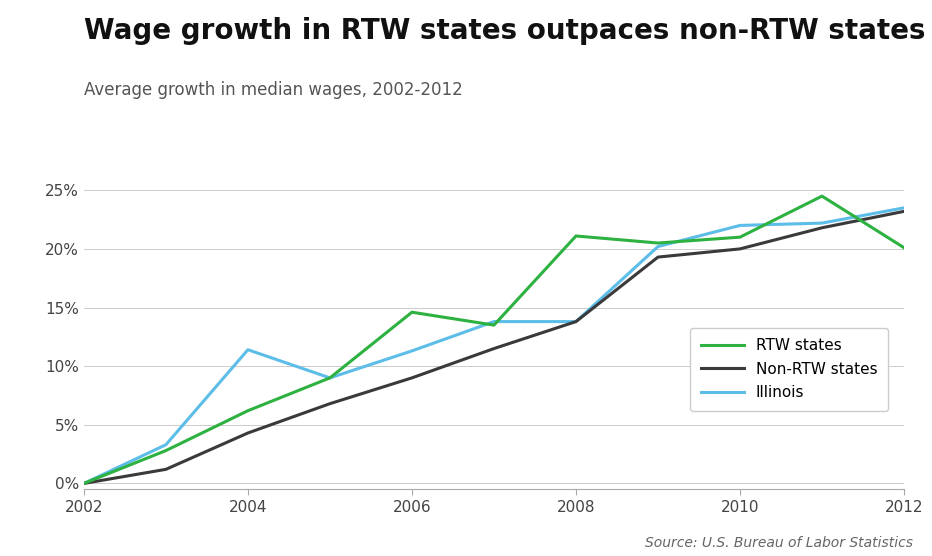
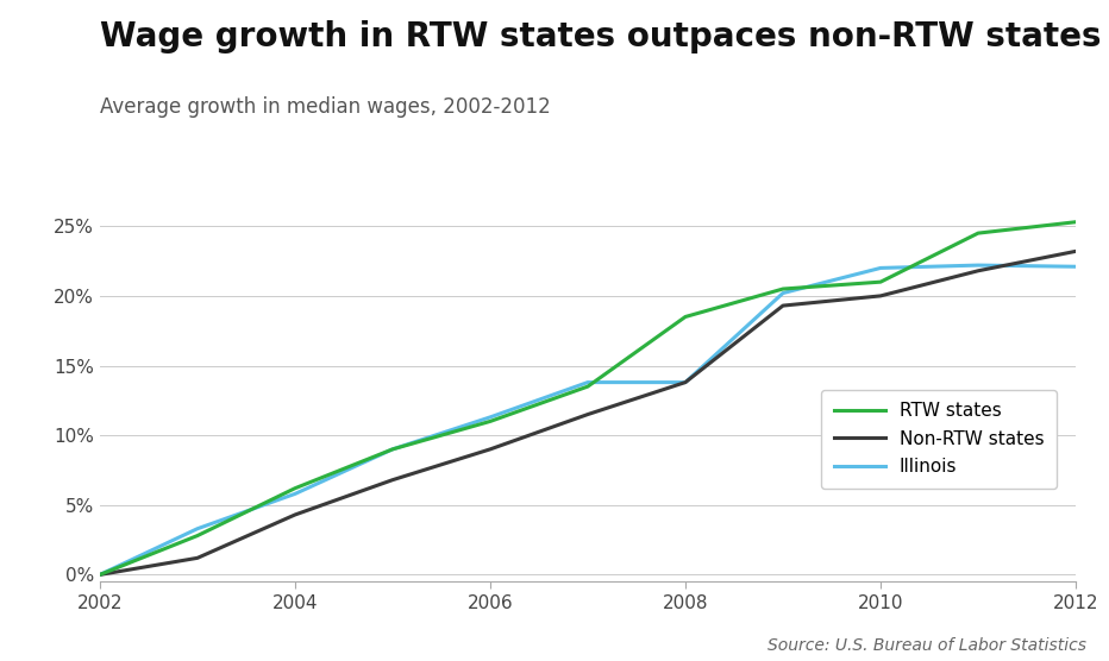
Illinois/2004: 11.4% -> 5.8%
RTW states/2006: 14.6% -> 11.0%
RTW states/2008: 21.1% -> 18.5%
RTW states/2012: 20.1% -> 25.3%
Illinois/2012: 23.5% -> 22.1%
